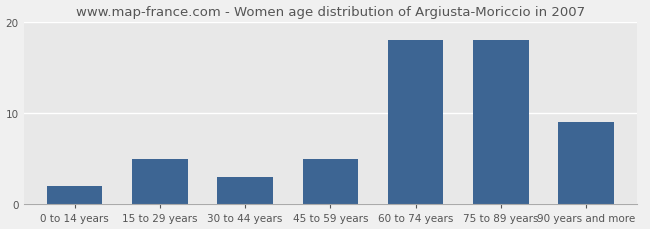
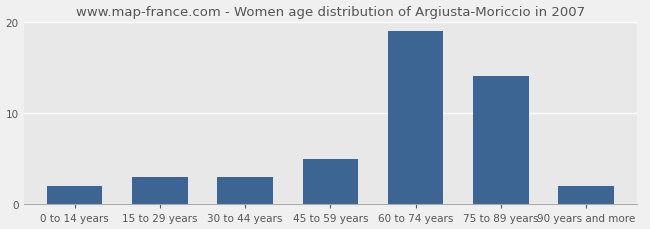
15 to 29 years: 5 -> 3
60 to 74 years: 18 -> 19
75 to 89 years: 18 -> 14
90 years and more: 9 -> 2
